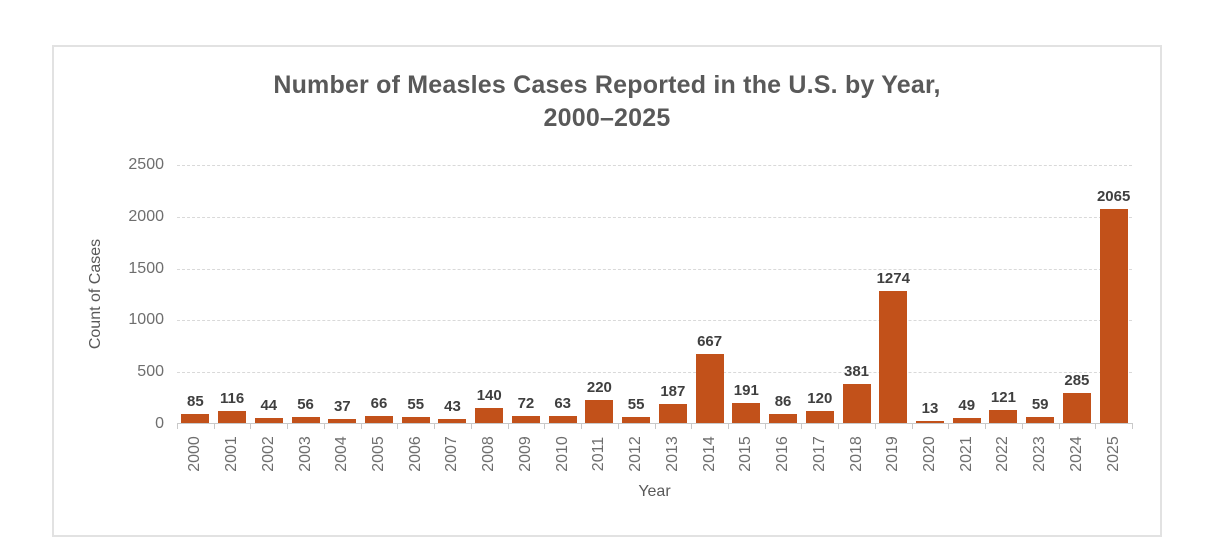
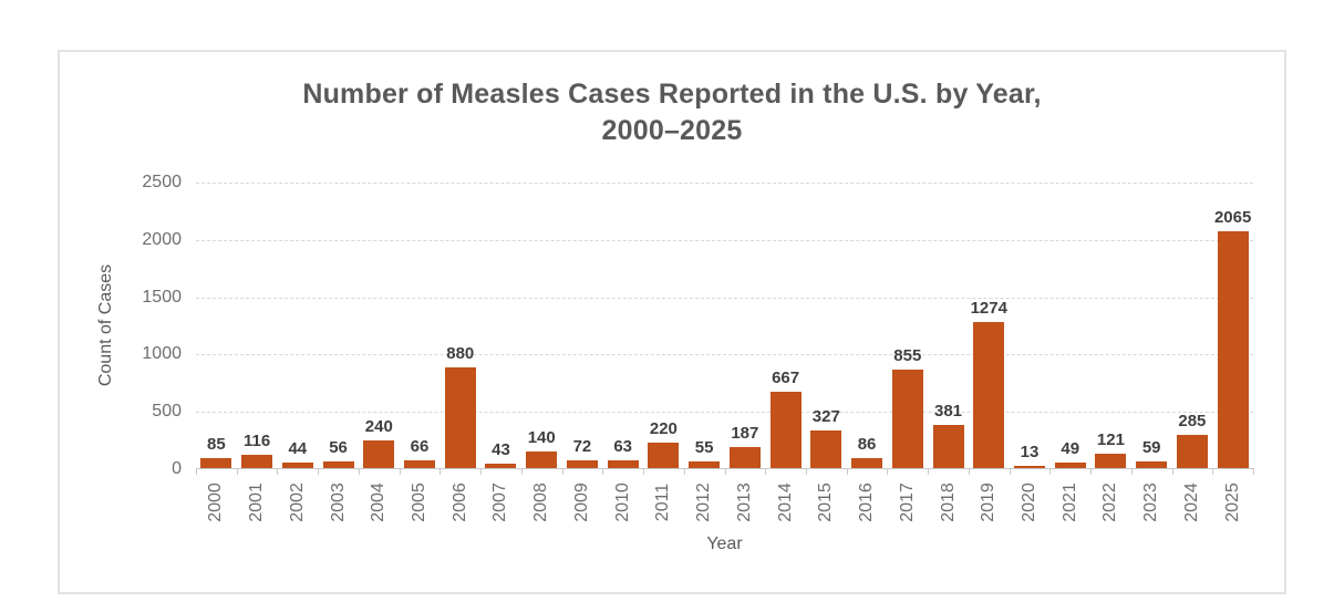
2004: 37 -> 240
2006: 55 -> 880
2015: 191 -> 327
2017: 120 -> 855
